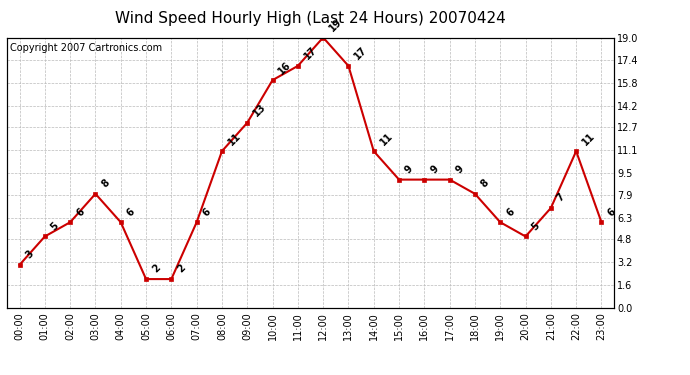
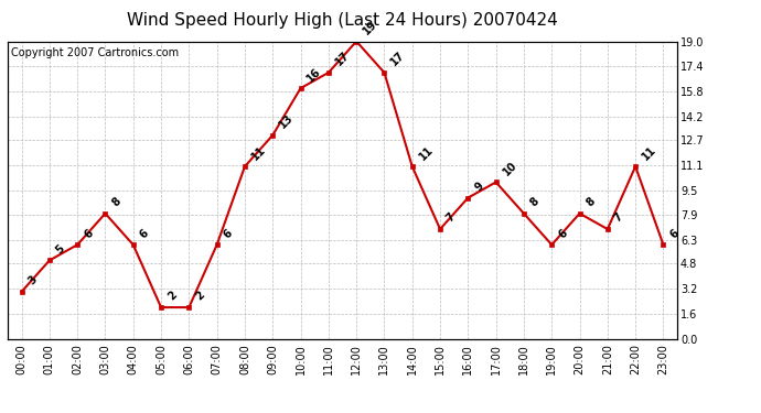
15:00: 9 -> 7
17:00: 9 -> 10
20:00: 5 -> 8
